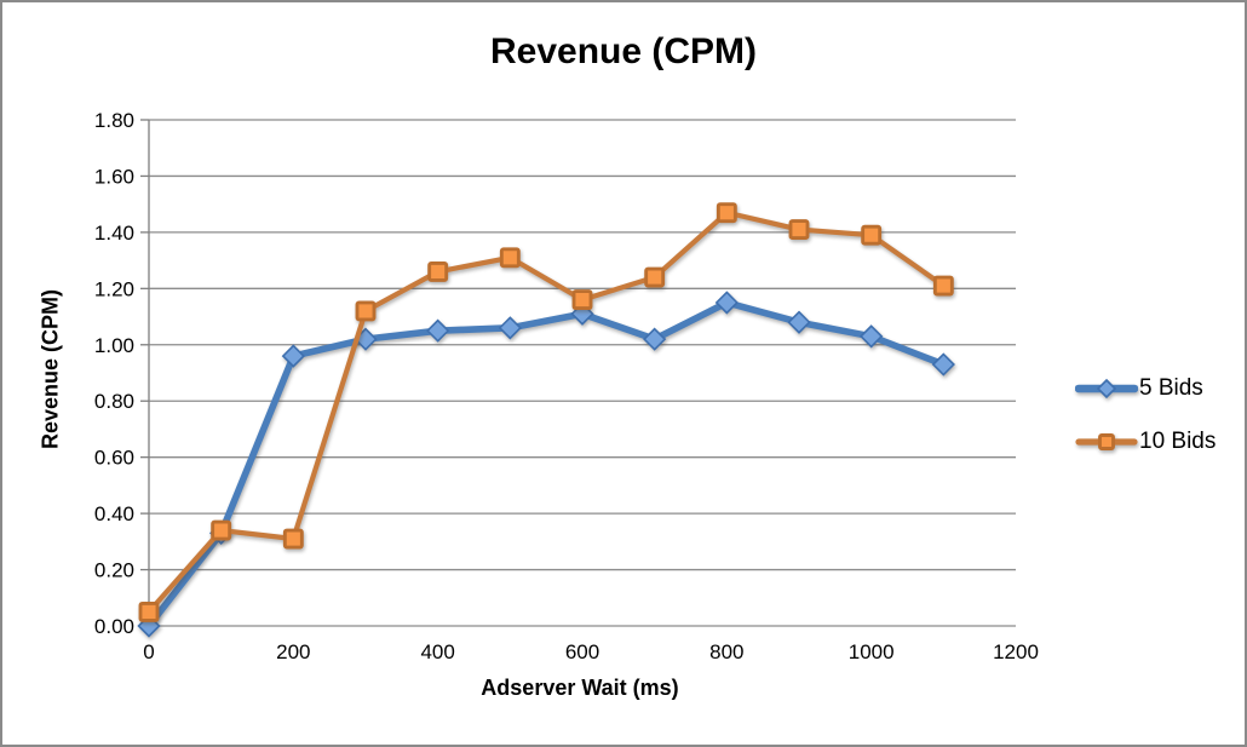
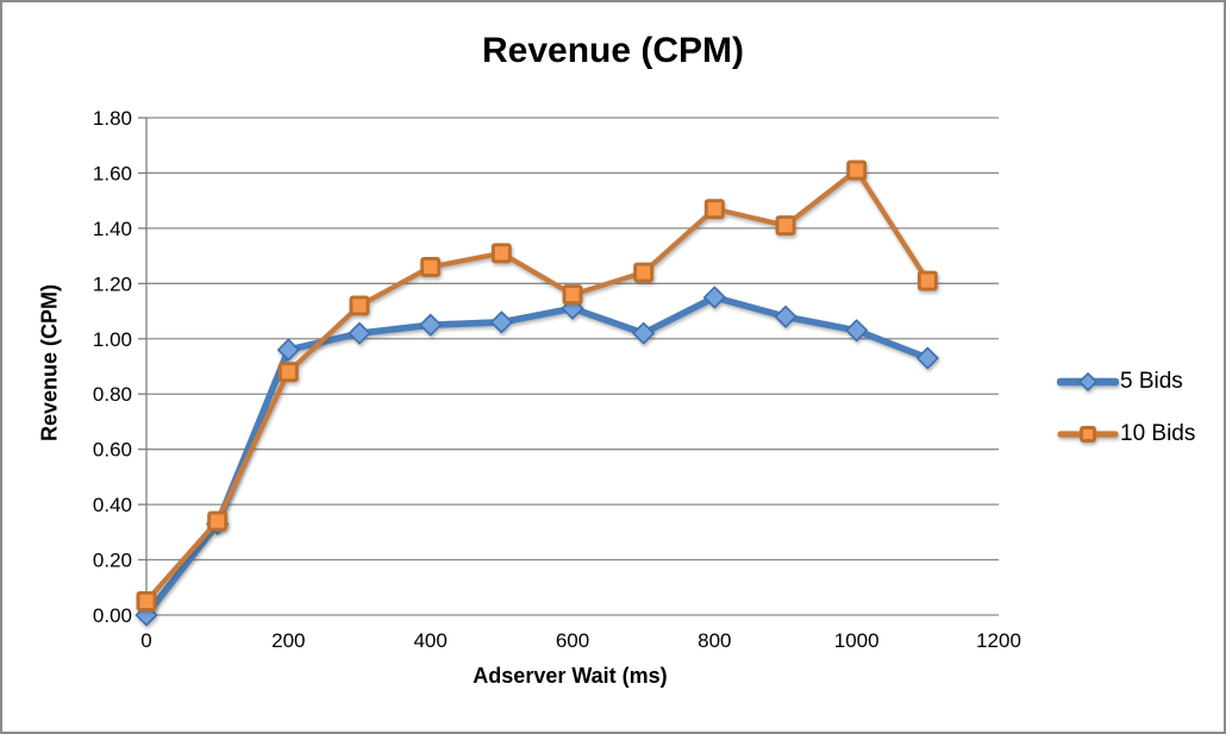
10 Bids/200: 0.31 -> 0.88
10 Bids/1000: 1.39 -> 1.61
